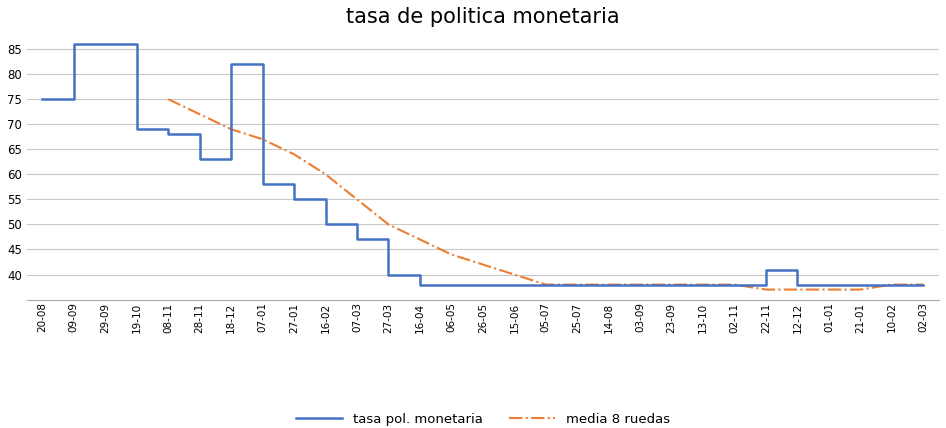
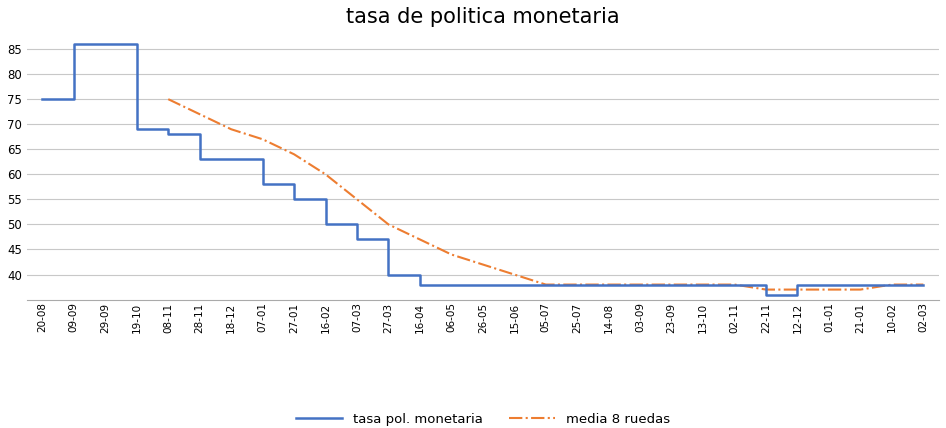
tasa pol. monetaria/18-12: 82 -> 63
tasa pol. monetaria/22-11: 41 -> 36
